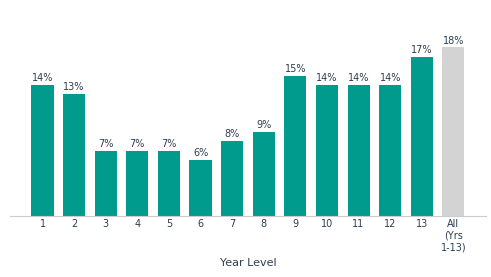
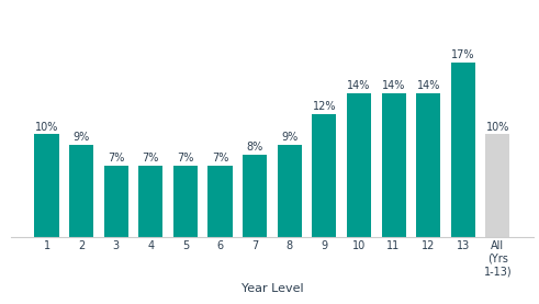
1: 14% -> 10%
2: 13% -> 9%
6: 6% -> 7%
9: 15% -> 12%
All (Yrs 1-13): 18% -> 10%
